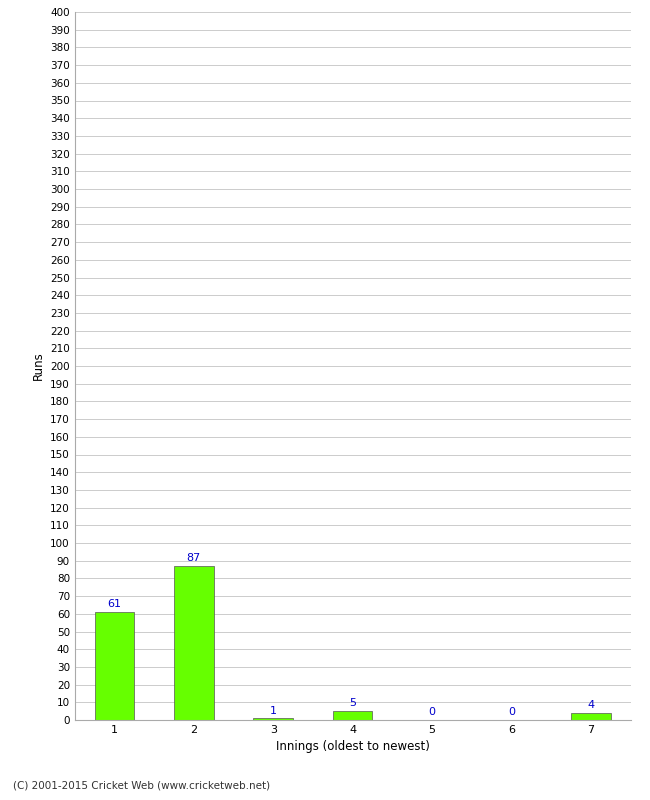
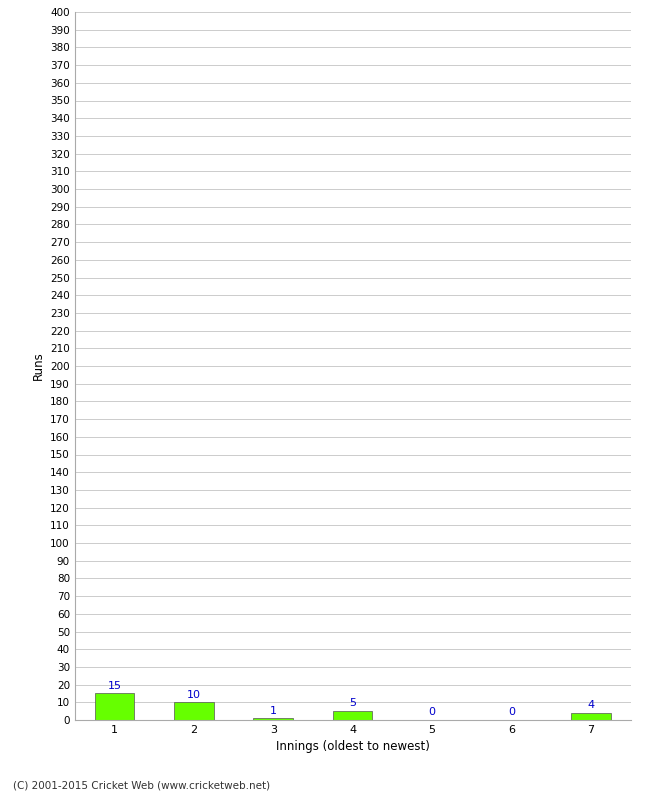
1: 61 -> 15
2: 87 -> 10
